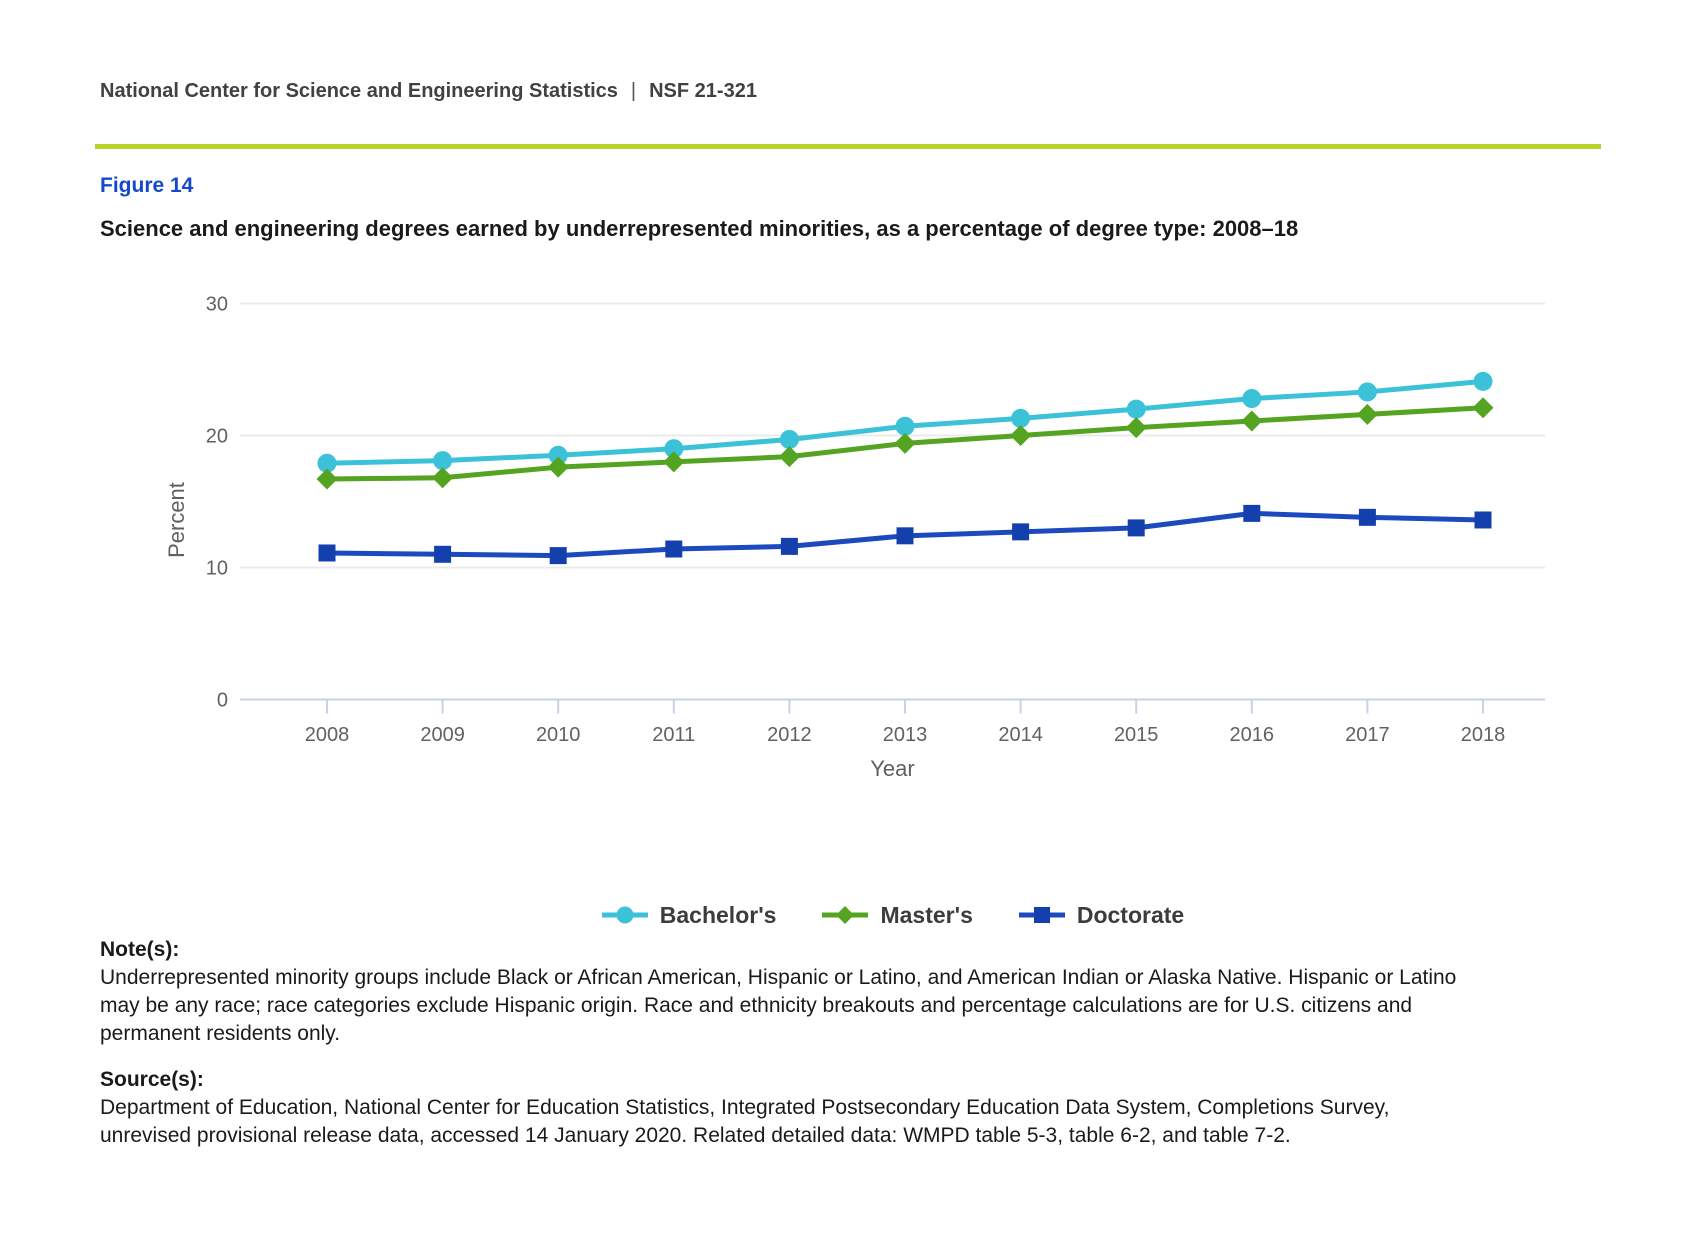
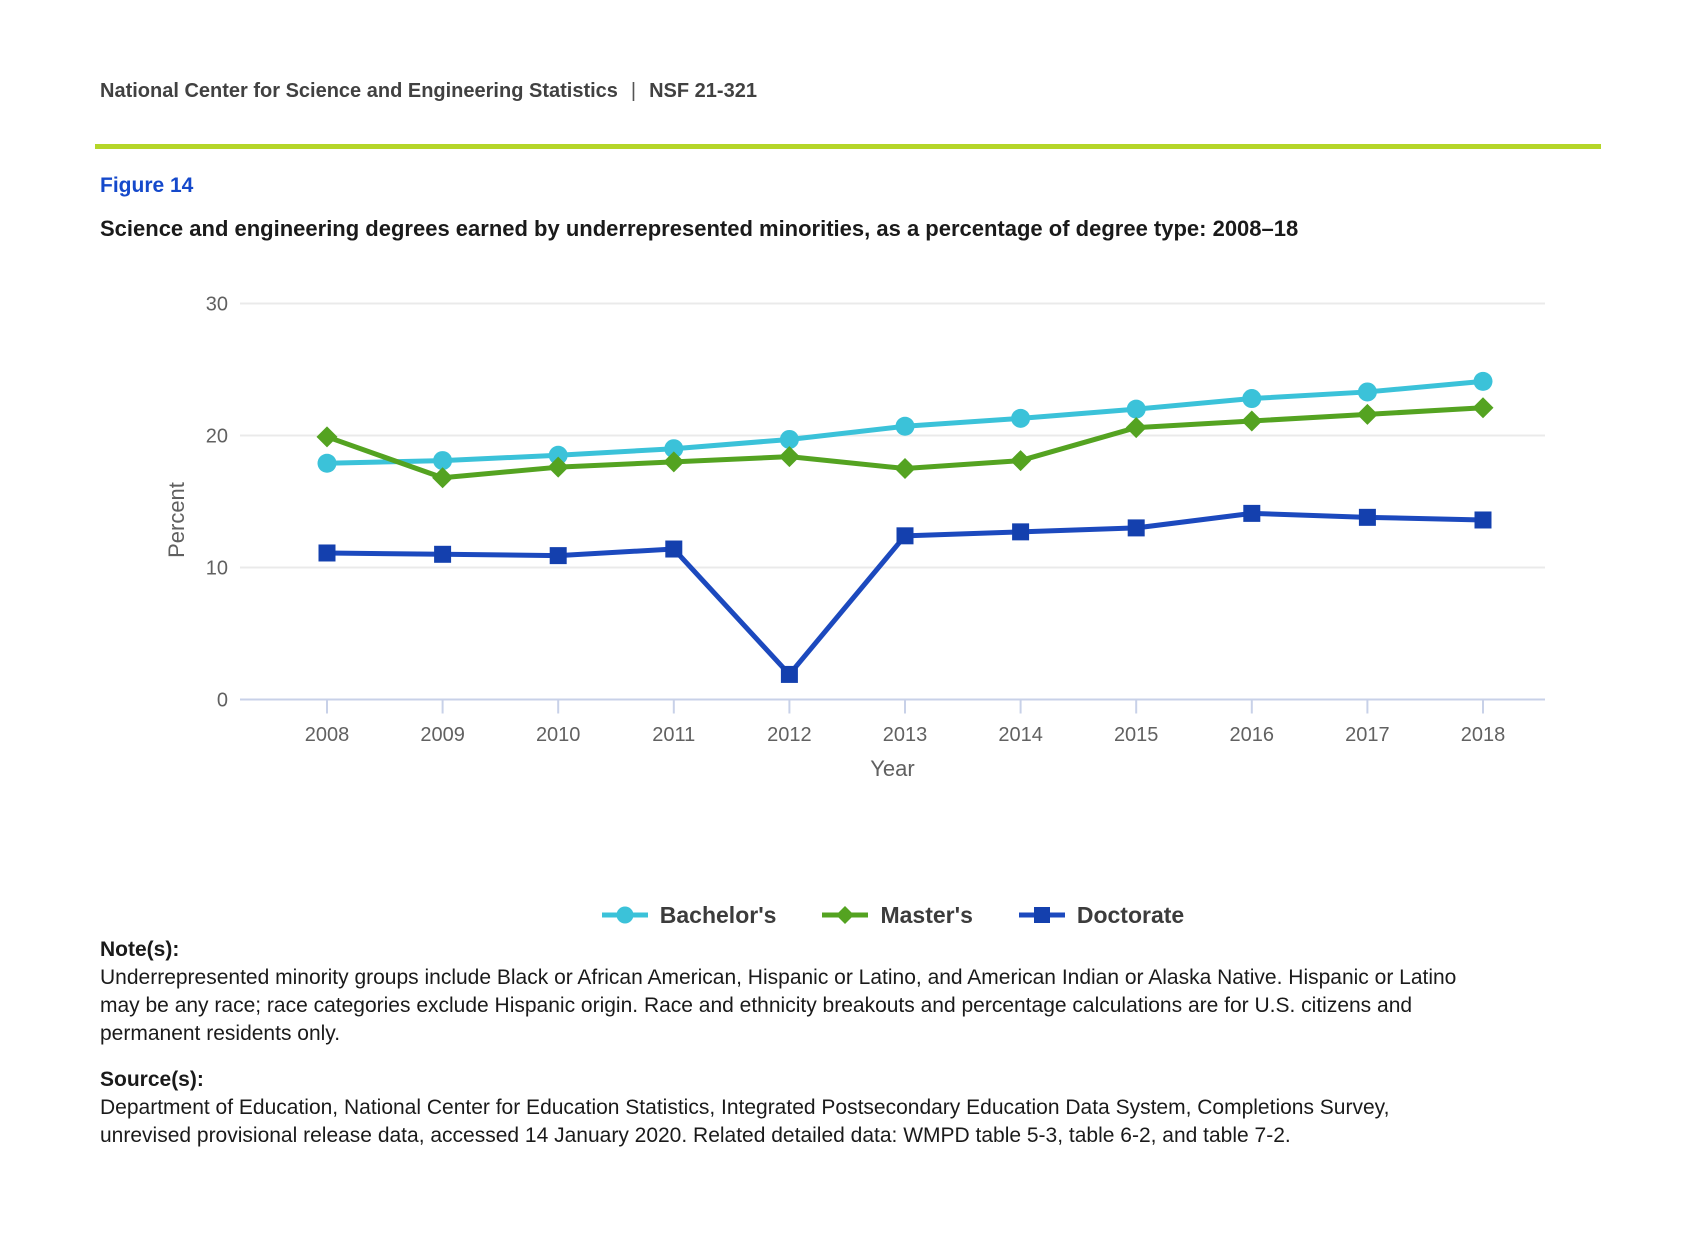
Master's/2008: 16.7 -> 19.9
Doctorate/2012: 11.6 -> 1.9
Master's/2013: 19.4 -> 17.5
Master's/2014: 20.0 -> 18.1
